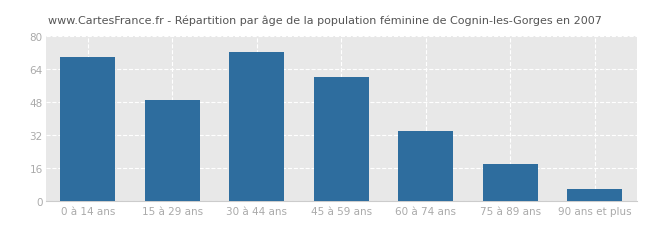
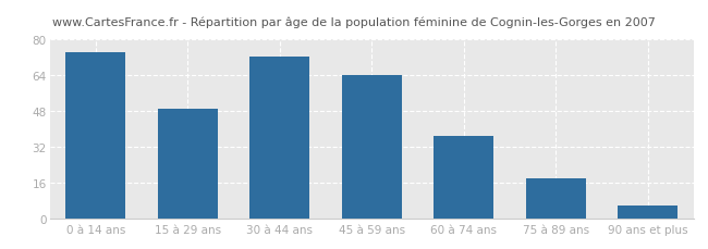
0 à 14 ans: 70 -> 74
45 à 59 ans: 60 -> 64
60 à 74 ans: 34 -> 37
